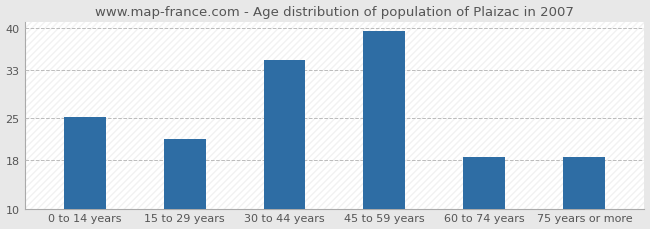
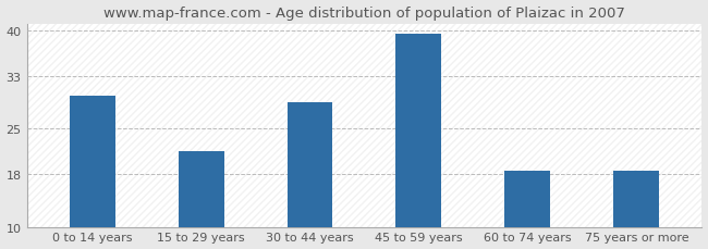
0 to 14 years: 25.2 -> 30.0
30 to 44 years: 34.6 -> 29.0
